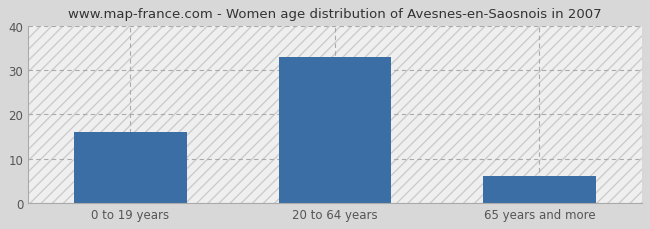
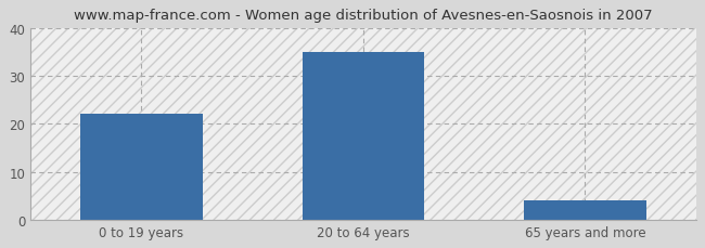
0 to 19 years: 16 -> 22
20 to 64 years: 33 -> 35
65 years and more: 6 -> 4
